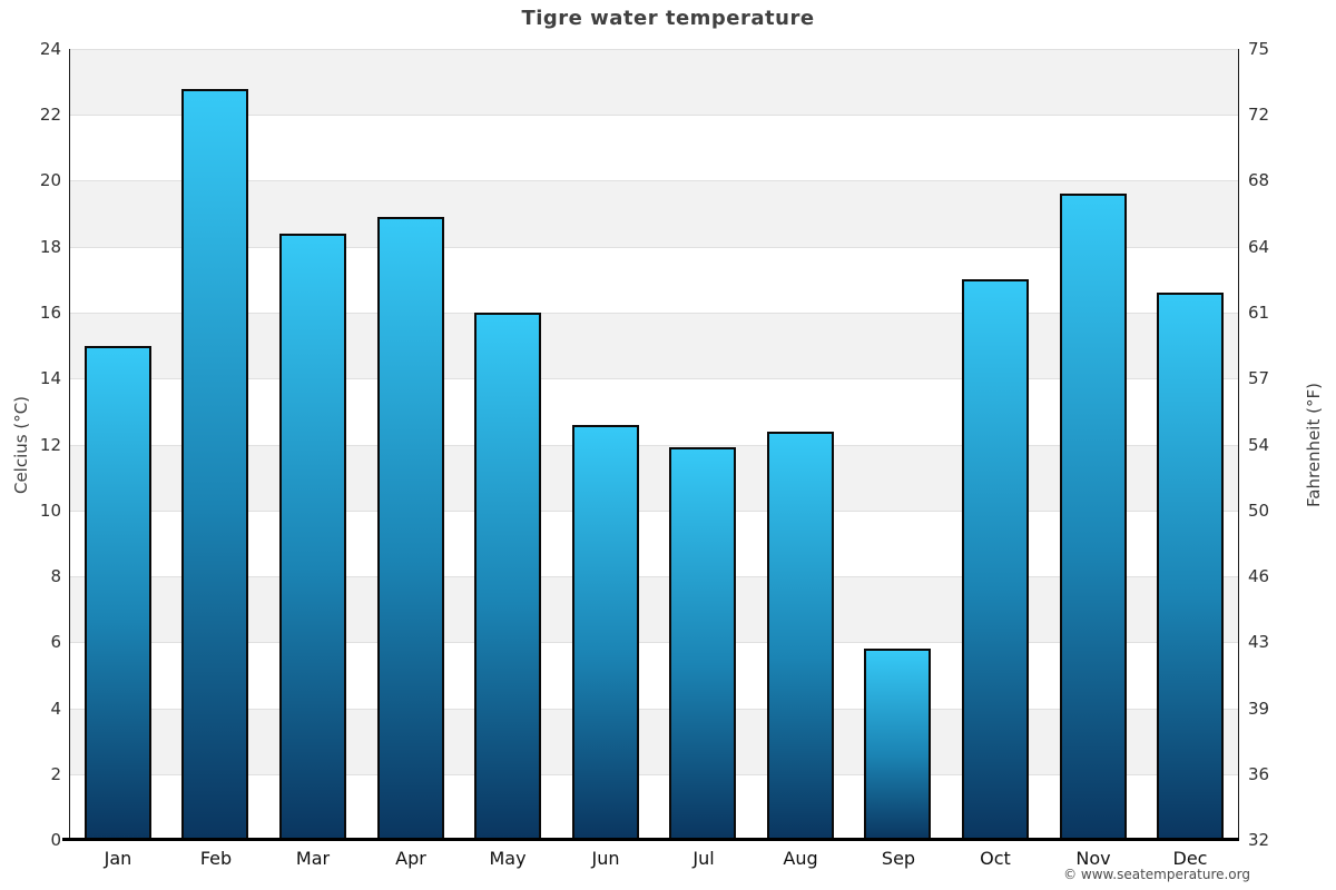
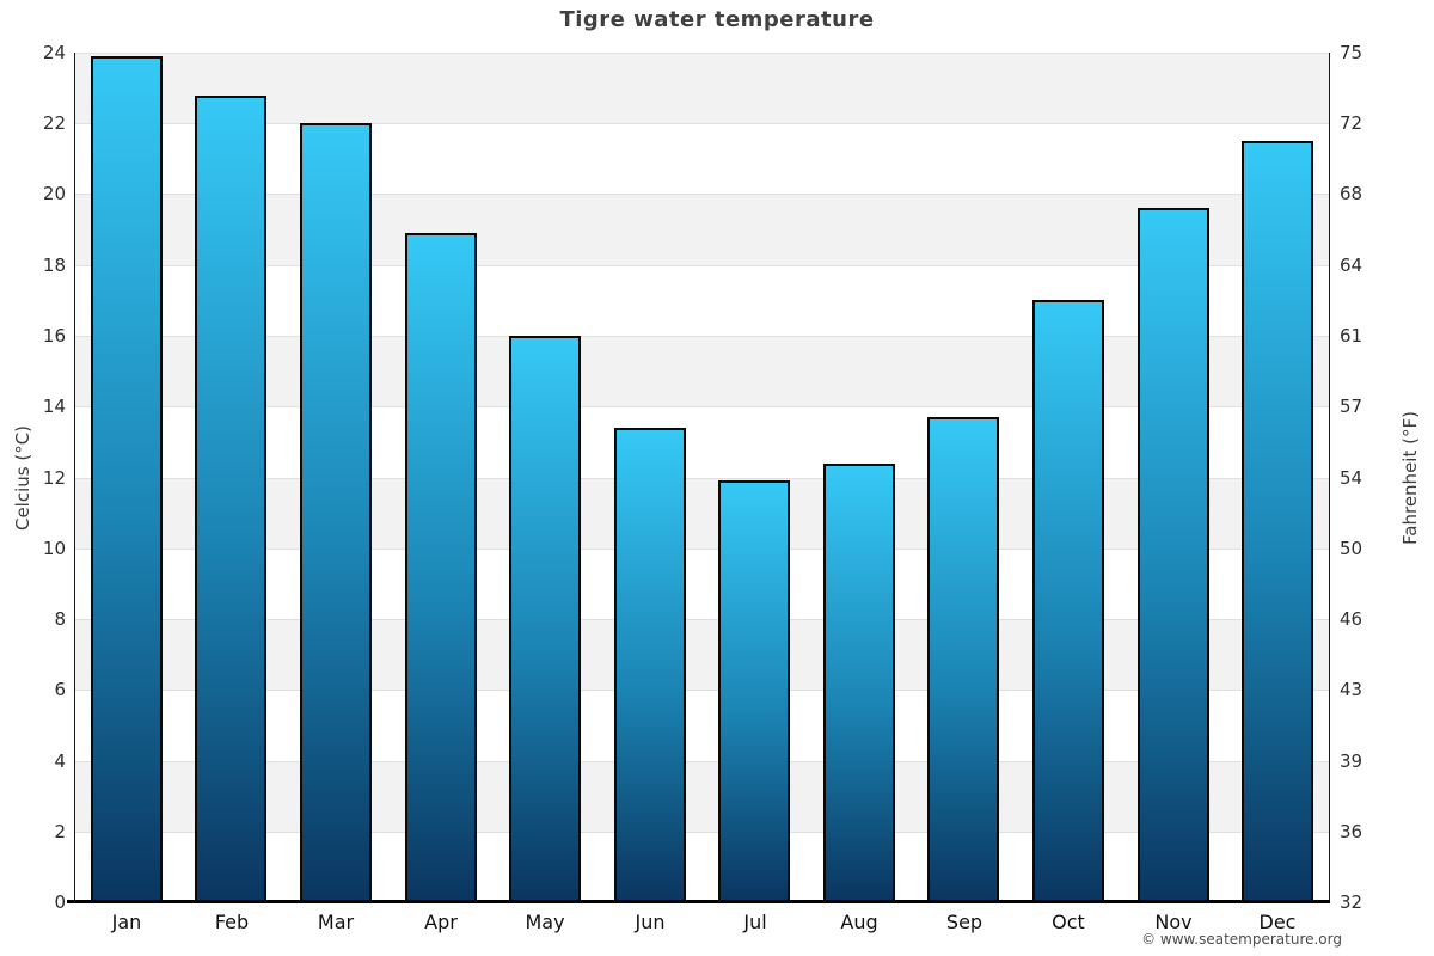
Jan: 15.0 -> 23.9
Mar: 18.4 -> 22.0
Jun: 12.6 -> 13.4
Sep: 5.8 -> 13.7
Dec: 16.6 -> 21.5
